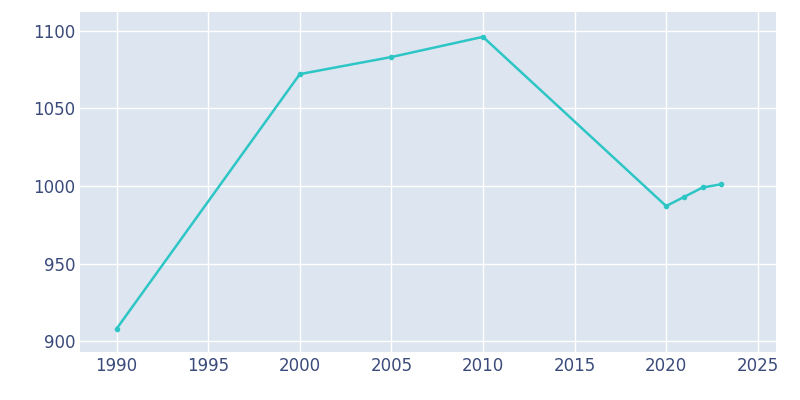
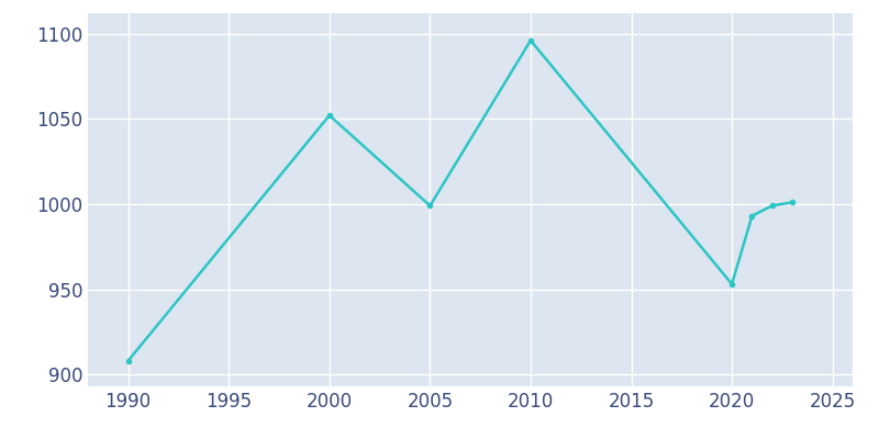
2000: 1072 -> 1052
2005: 1083 -> 999
2020: 987 -> 953
